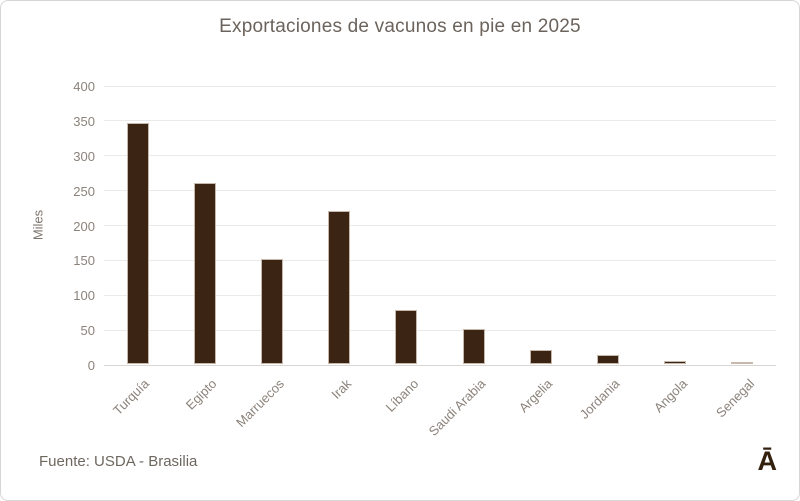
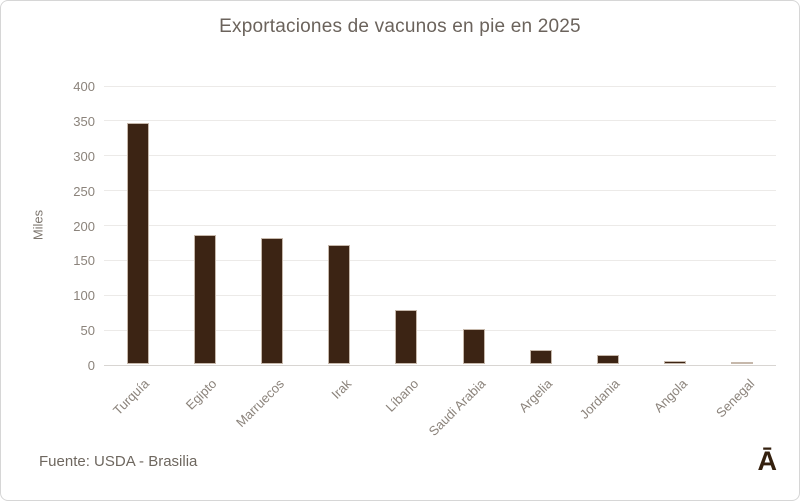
Egipto: 260 -> 180
Marruecos: 150 -> 180
Irak: 220 -> 170
